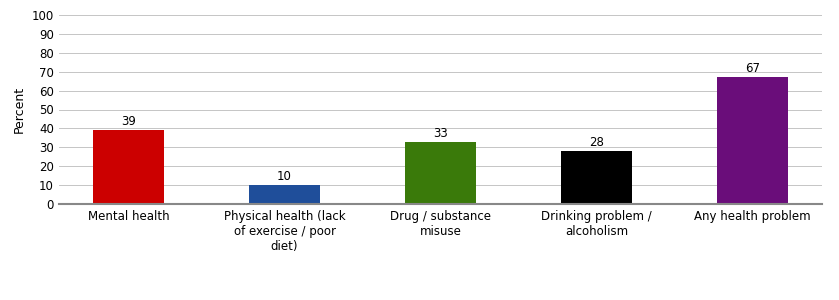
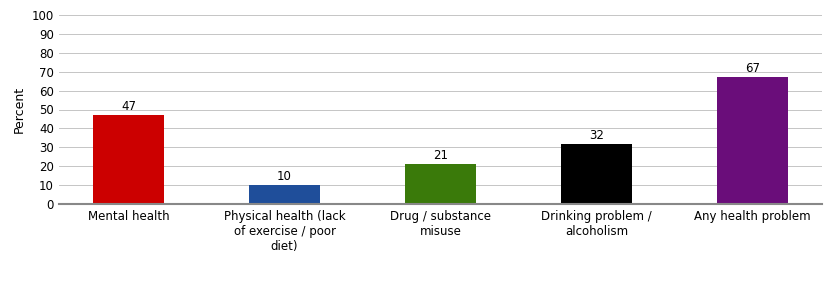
Mental health: 39 -> 47
Drug / substance misuse: 33 -> 21
Drinking problem / alcoholism: 28 -> 32
